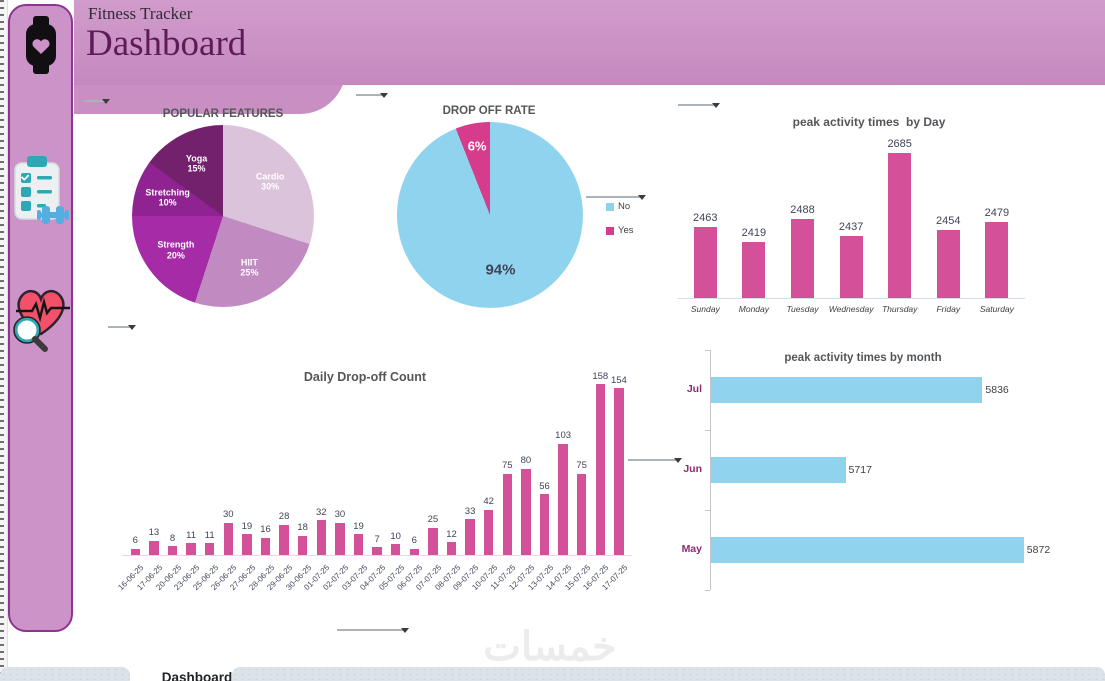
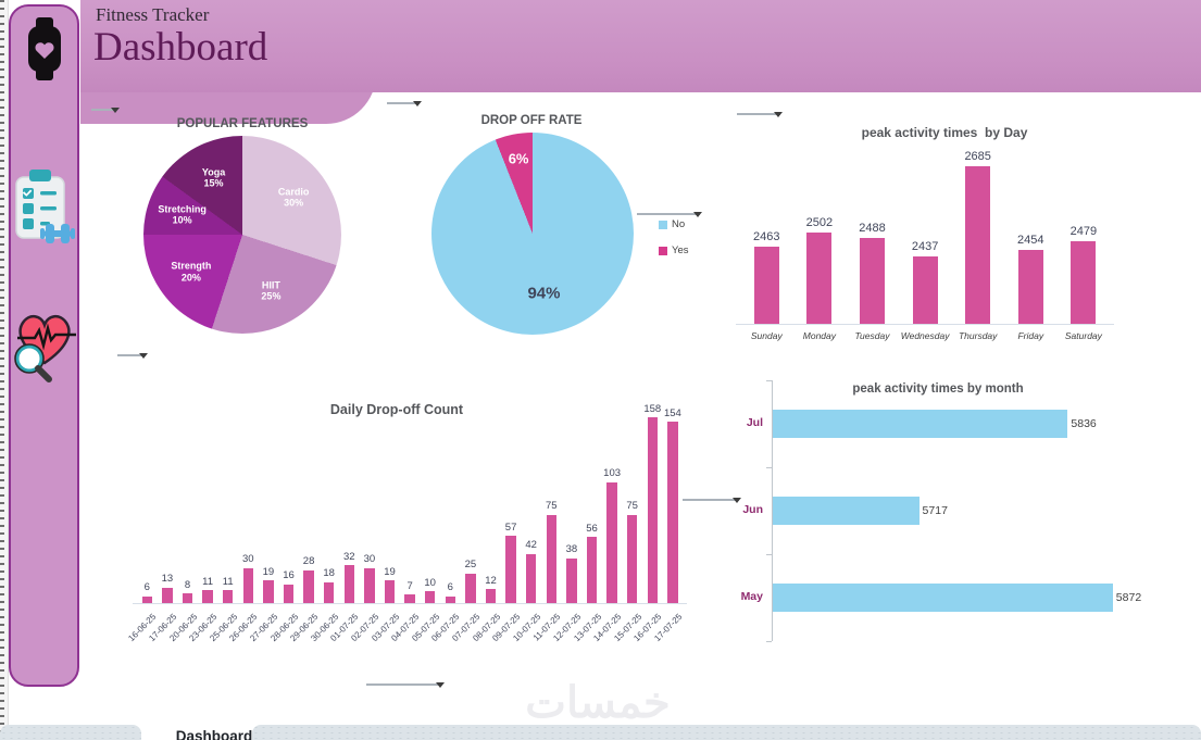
peak activity times by Day/Monday: 2419 -> 2502
Daily Drop-off Count/09-07-25: 33 -> 57
Daily Drop-off Count/12-07-25: 80 -> 38
